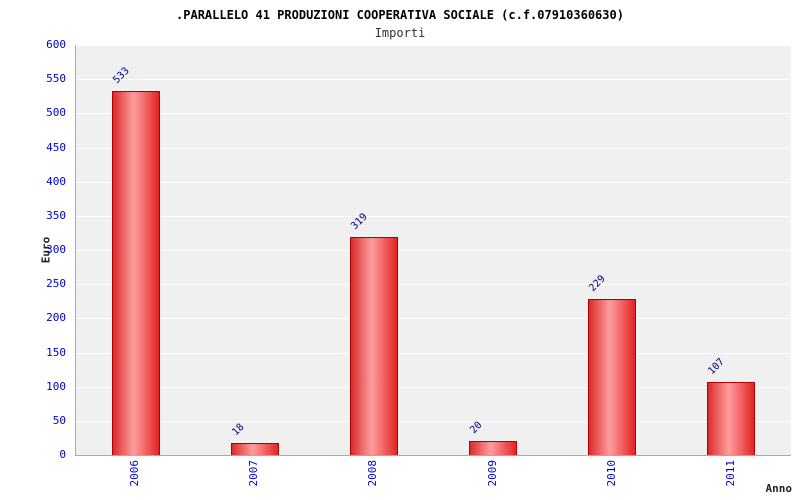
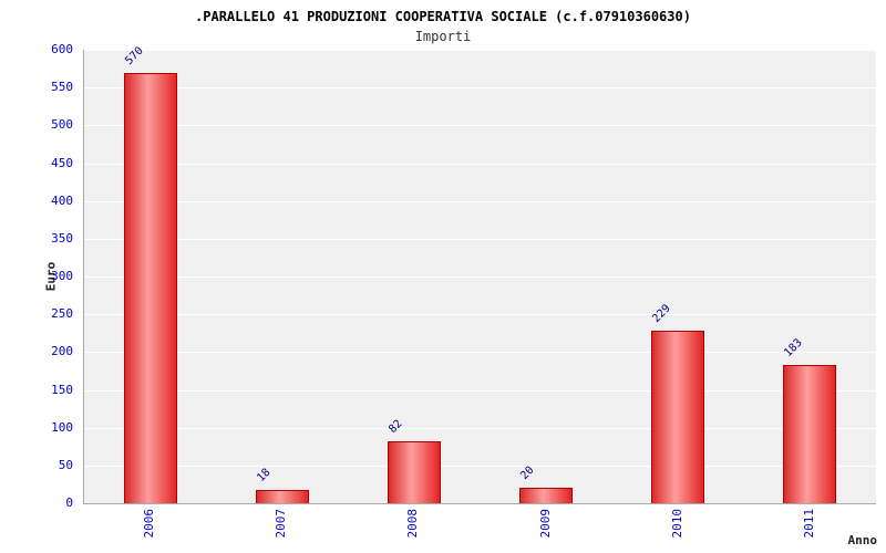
2006: 533 -> 570
2008: 319 -> 82
2011: 107 -> 183
